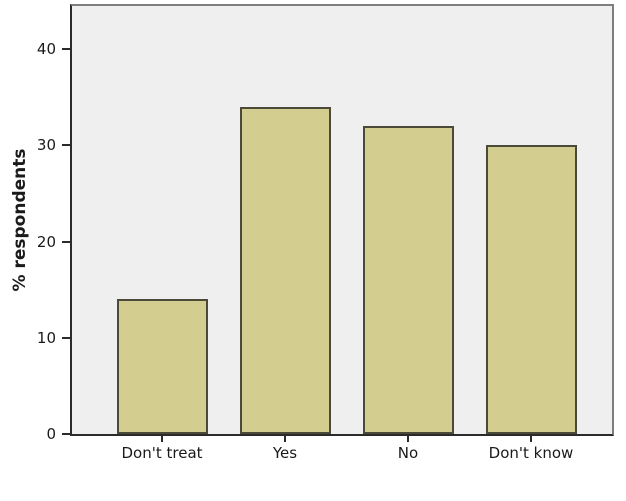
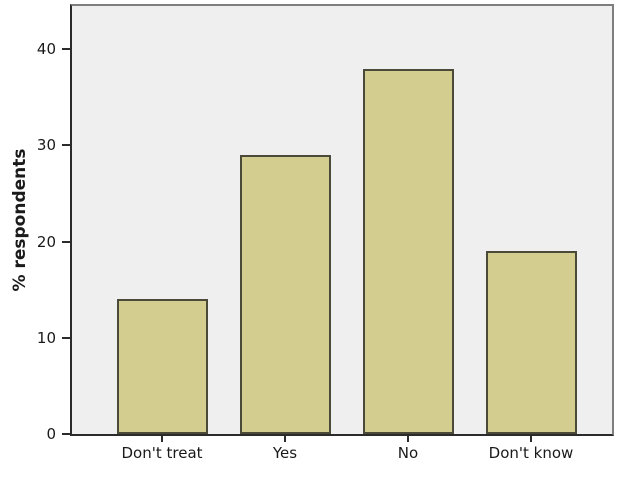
Yes: 34 -> 29
No: 32 -> 38
Don't know: 30 -> 19
